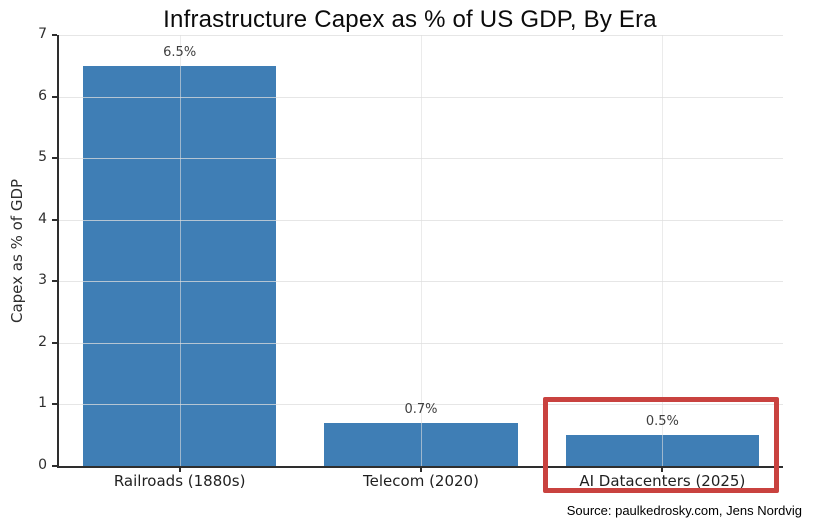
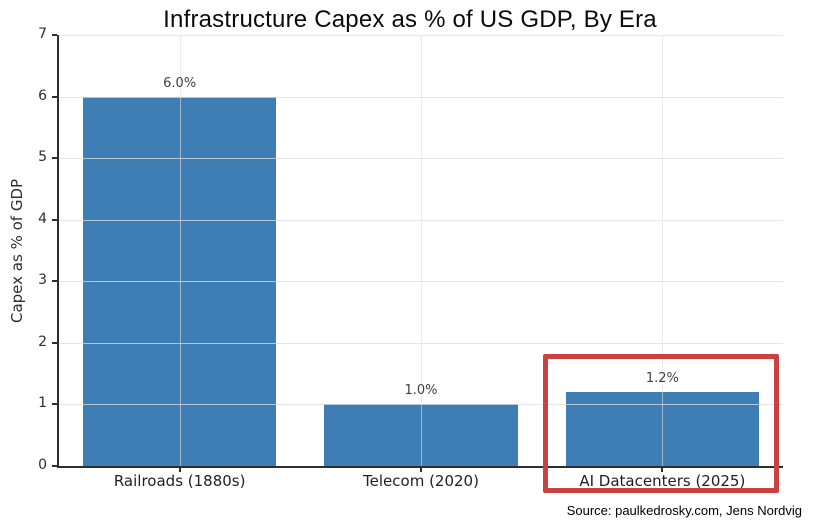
Railroads (1880s): 6.5% -> 6.0%
Telecom (2020): 0.7% -> 1.0%
AI Datacenters (2025): 0.5% -> 1.2%
